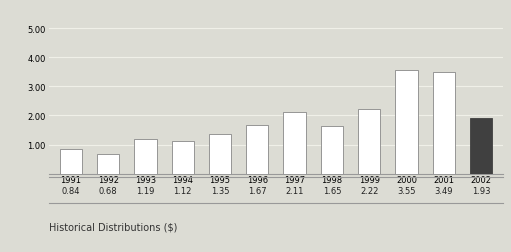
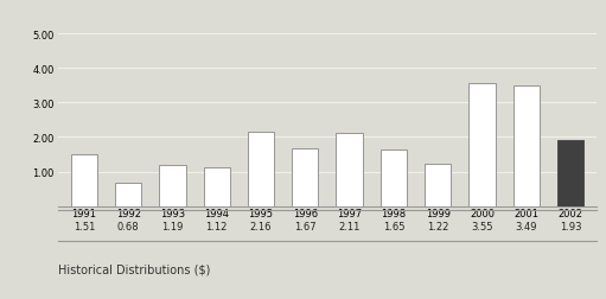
1991: 0.84 -> 1.51
1995: 1.35 -> 2.16
1999: 2.22 -> 1.22
